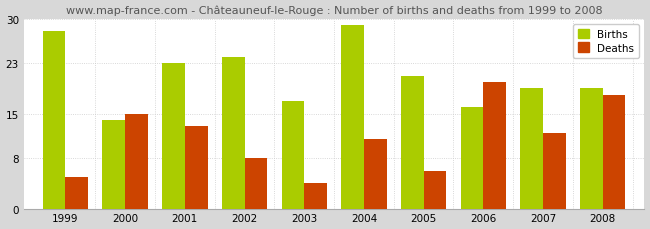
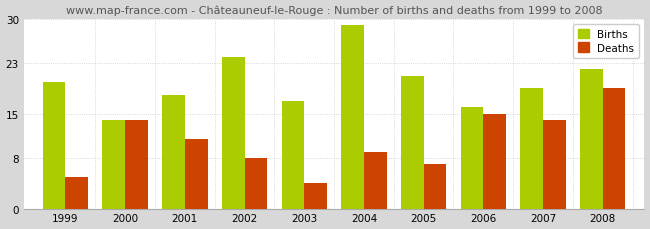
Births/1999: 28 -> 20
Deaths/2000: 15 -> 14
Births/2001: 23 -> 18
Deaths/2001: 13 -> 11
Deaths/2004: 11 -> 9
Deaths/2005: 6 -> 7
Deaths/2006: 20 -> 15
Deaths/2007: 12 -> 14
Births/2008: 19 -> 22
Deaths/2008: 18 -> 19
